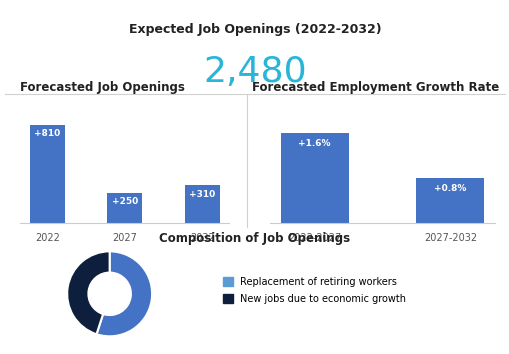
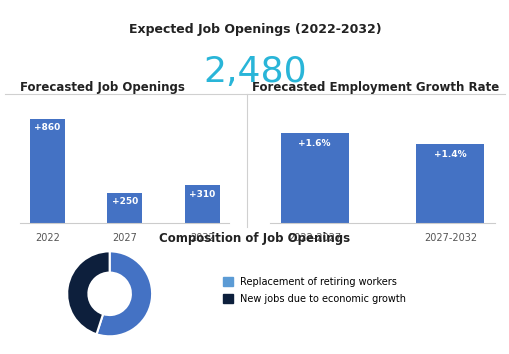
2022: +810 -> +860
2027-2032: +0.8% -> +1.4%
